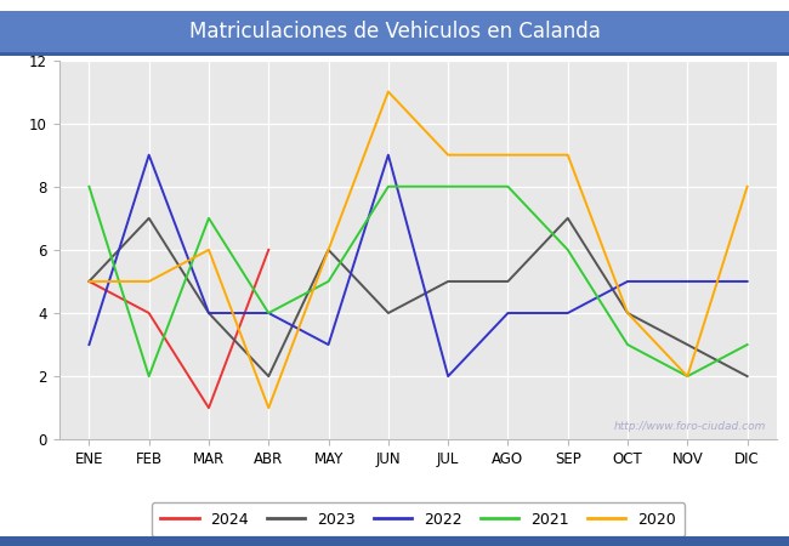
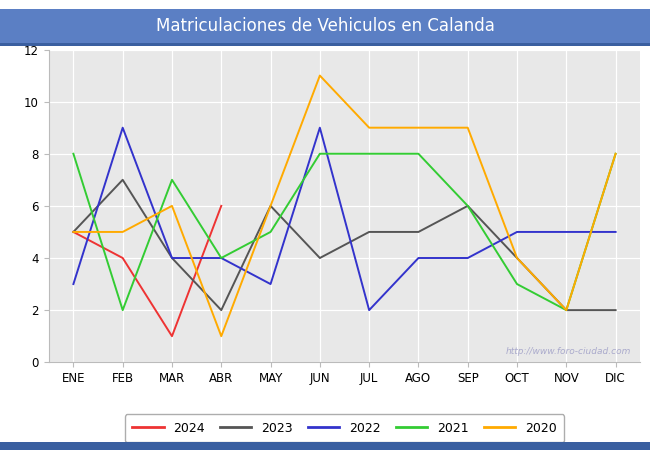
2023/SEP: 7 -> 6
2023/NOV: 3 -> 2
2021/DIC: 3 -> 8
